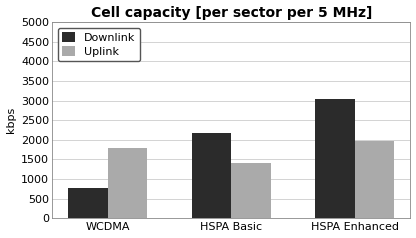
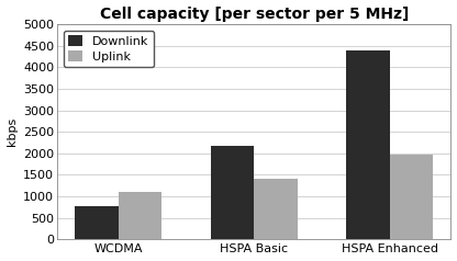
Uplink/WCDMA: 1800 -> 1100
Downlink/HSPA Enhanced: 3050 -> 4400
